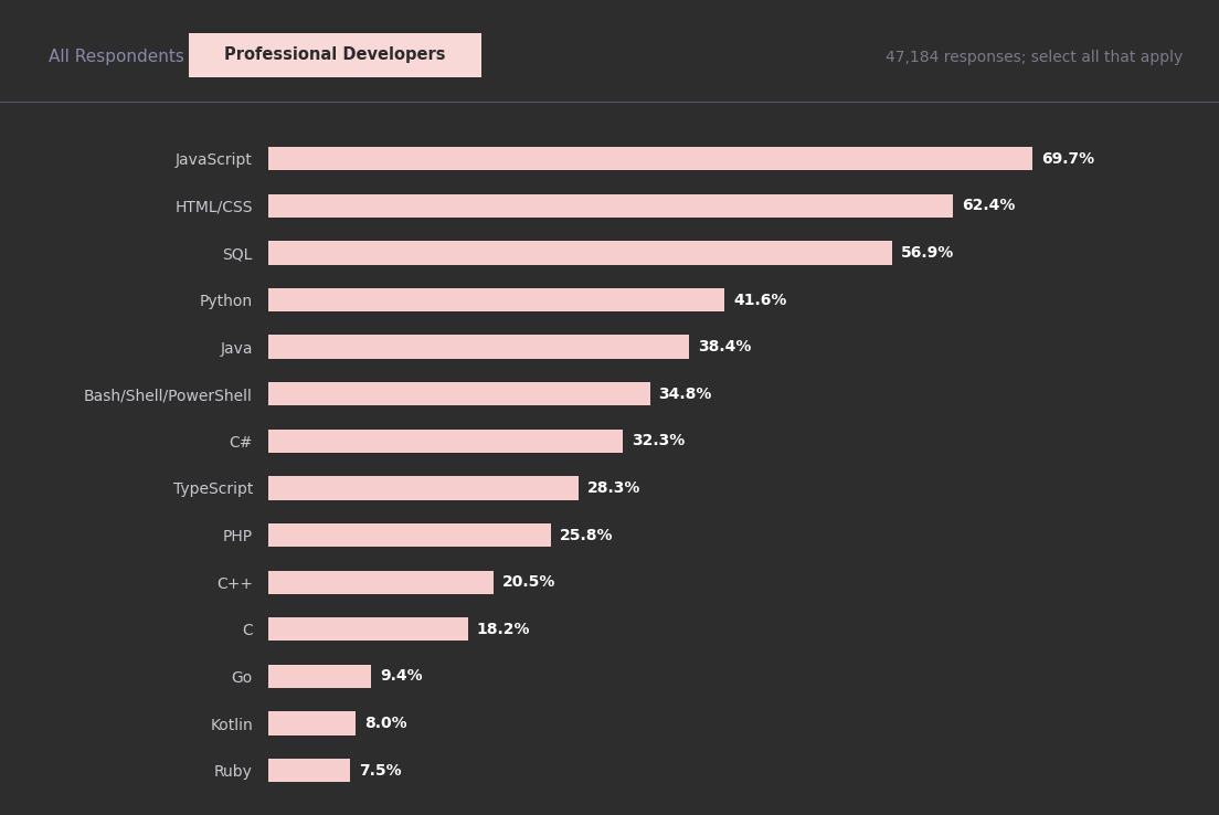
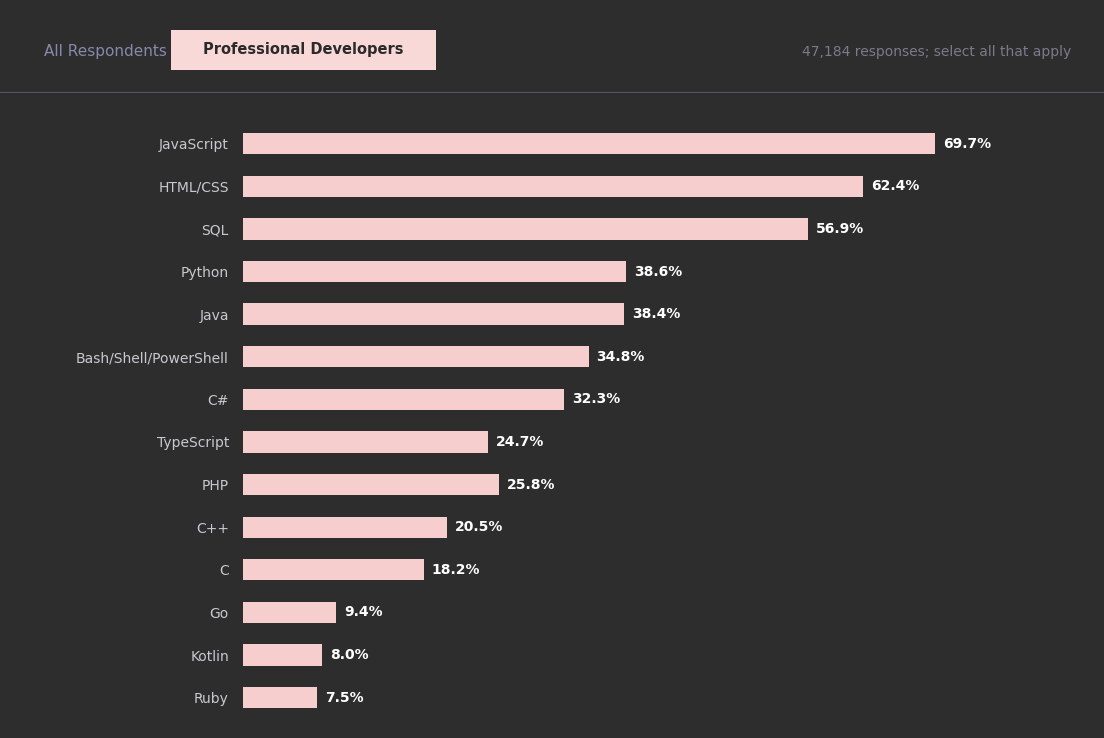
Python: 41.6% -> 38.6%
TypeScript: 28.3% -> 24.7%
